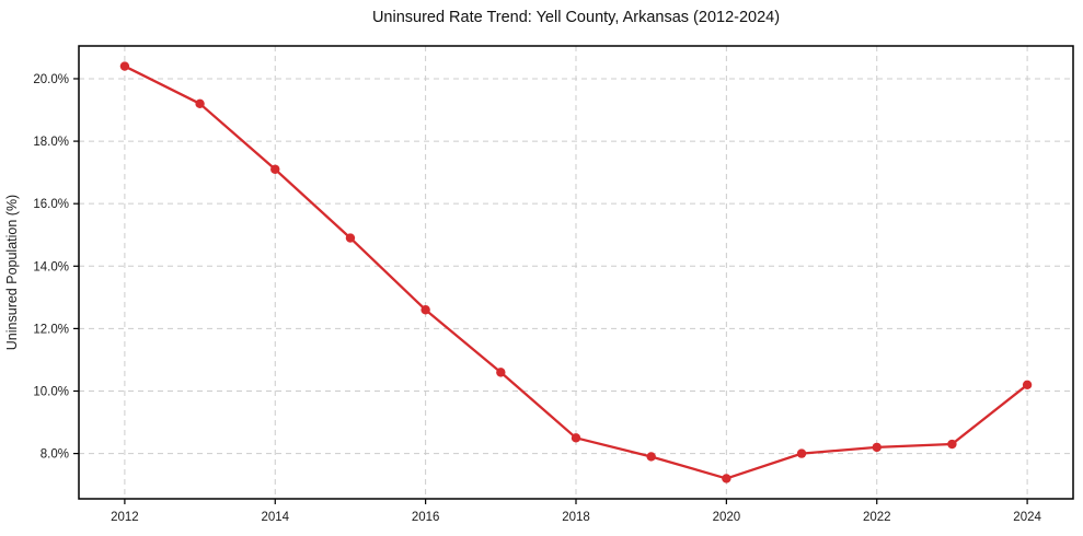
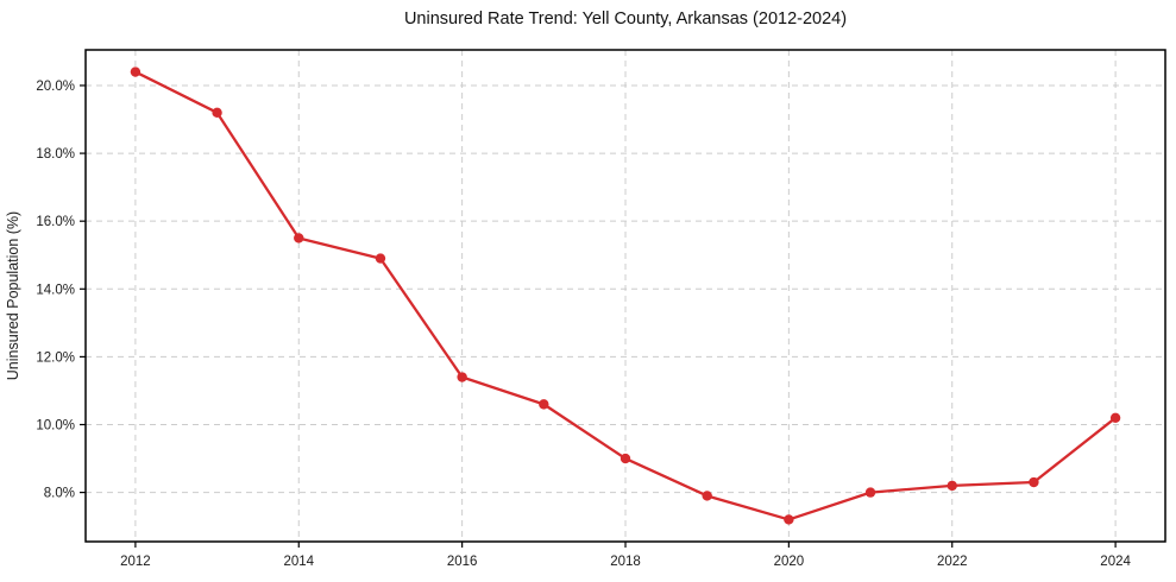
2014: 17.1% -> 15.5%
2016: 12.6% -> 11.4%
2018: 8.5% -> 9.0%
